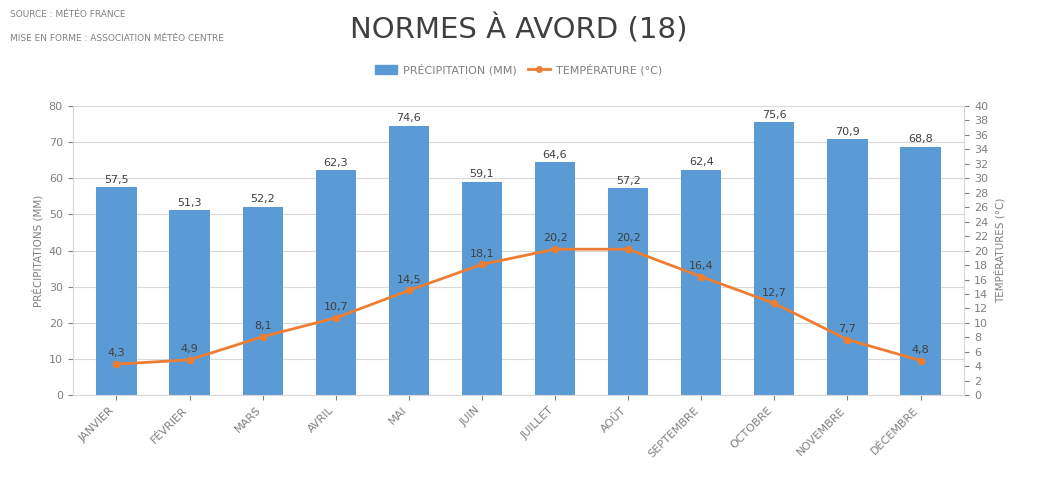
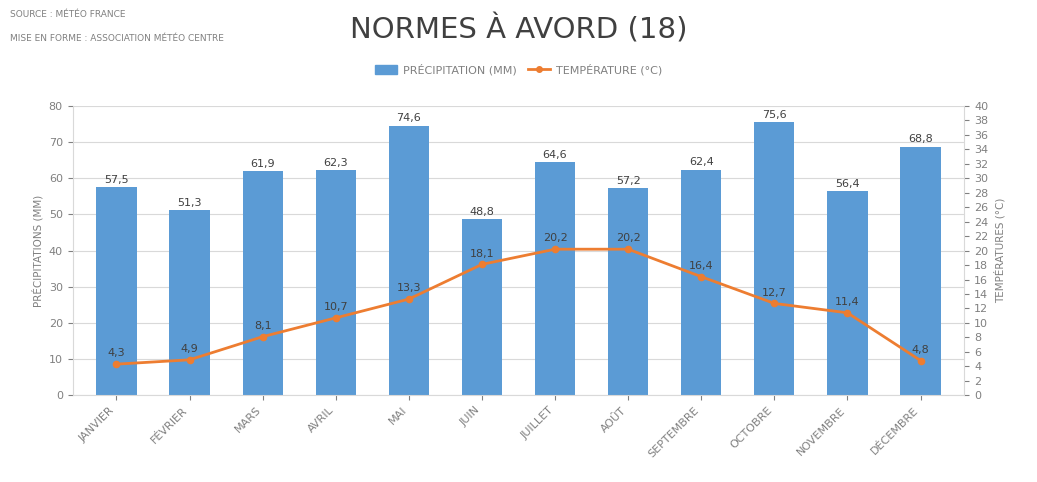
PRÉCIPITATION (MM)/MARS: 52,2 -> 61,9
TEMPÉRATURE (°C)/MAI: 14,5 -> 13,3
PRÉCIPITATION (MM)/JUIN: 59,1 -> 48,8
PRÉCIPITATION (MM)/NOVEMBRE: 70,9 -> 56,4
TEMPÉRATURE (°C)/NOVEMBRE: 7,7 -> 11,4
